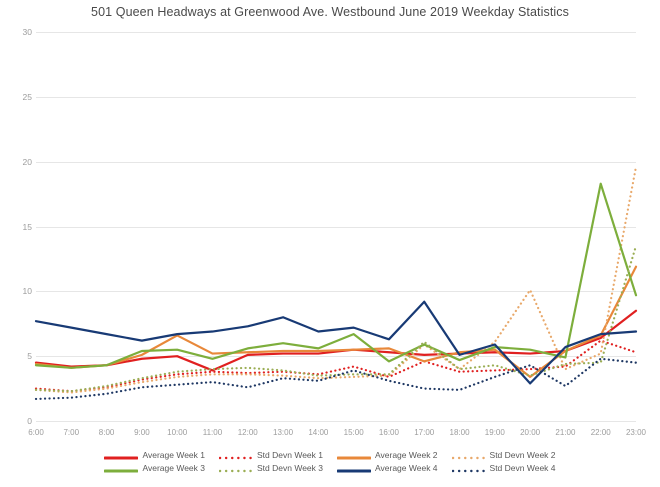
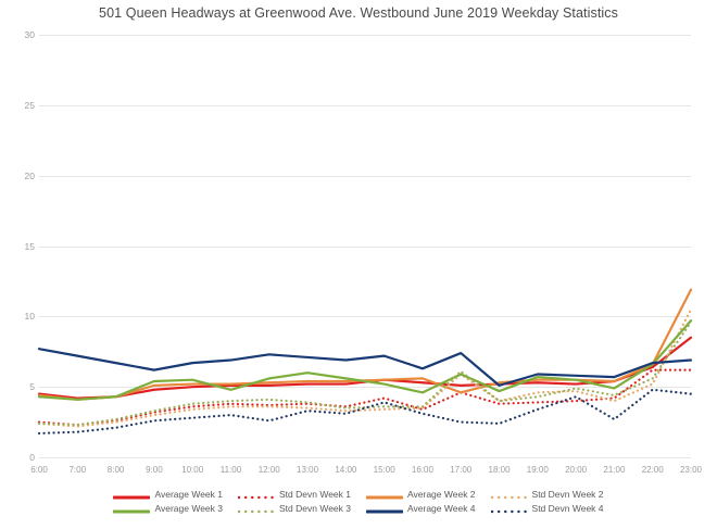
Average Week 2/10:00: 6.6 -> 5.2
Average Week 1/11:00: 3.9 -> 5.1
Average Week 4/13:00: 8.0 -> 7.1
Average Week 3/15:00: 6.7 -> 5.2
Average Week 4/17:00: 9.2 -> 7.4
Std Devn Week 2/19:00: 6.1 -> 4.6
Average Week 2/20:00: 3.4 -> 5.5
Std Devn Week 2/20:00: 10.1 -> 4.7
Std Devn Week 3/20:00: 3.5 -> 4.9
Average Week 4/20:00: 2.9 -> 5.8
Average Week 3/22:00: 18.3 -> 6.6
Std Devn Week 3/22:00: 4.5 -> 5.6
Std Devn Week 1/23:00: 5.3 -> 6.2
Std Devn Week 2/23:00: 19.6 -> 10.5
Std Devn Week 3/23:00: 13.5 -> 9.6
